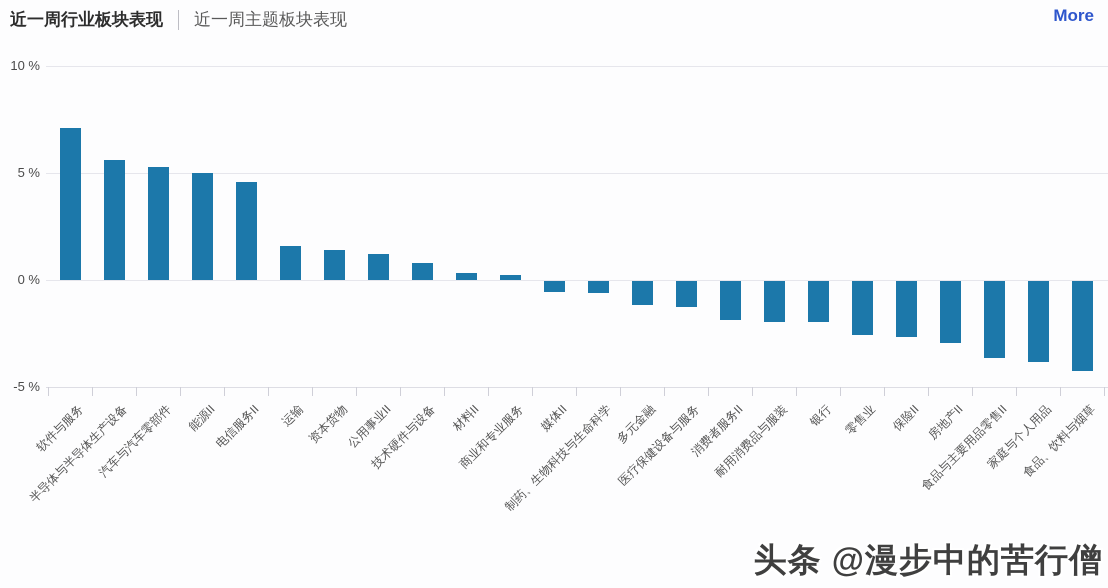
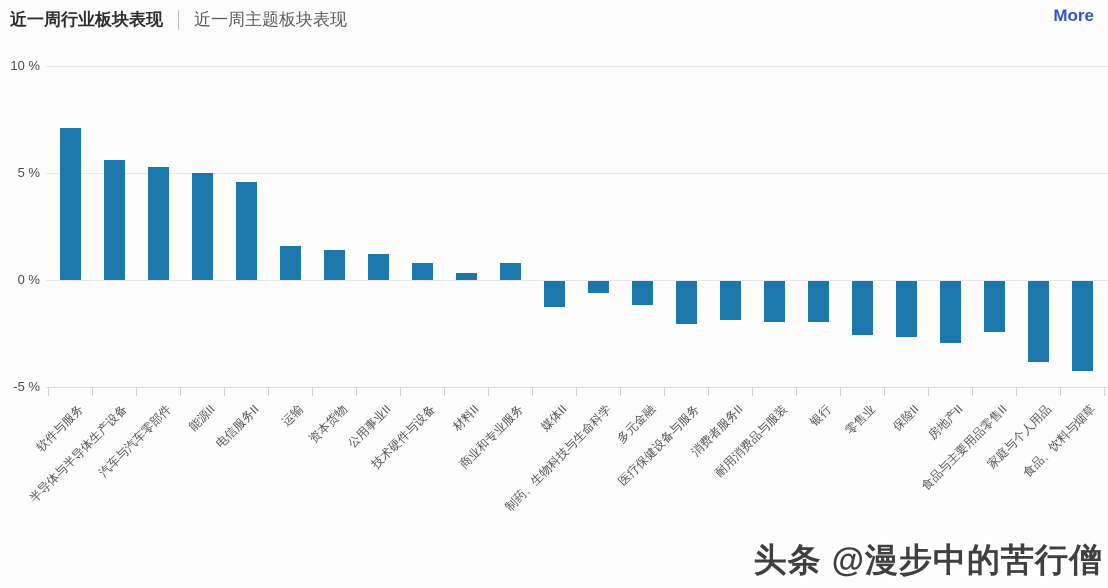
商业和专业服务: 0.2% -> 0.8%
媒体II: -0.5% -> -1.2%
医疗保健设备与服务: -1.2% -> -2.0%
食品与主要用品零售II: -3.6% -> -2.4%
